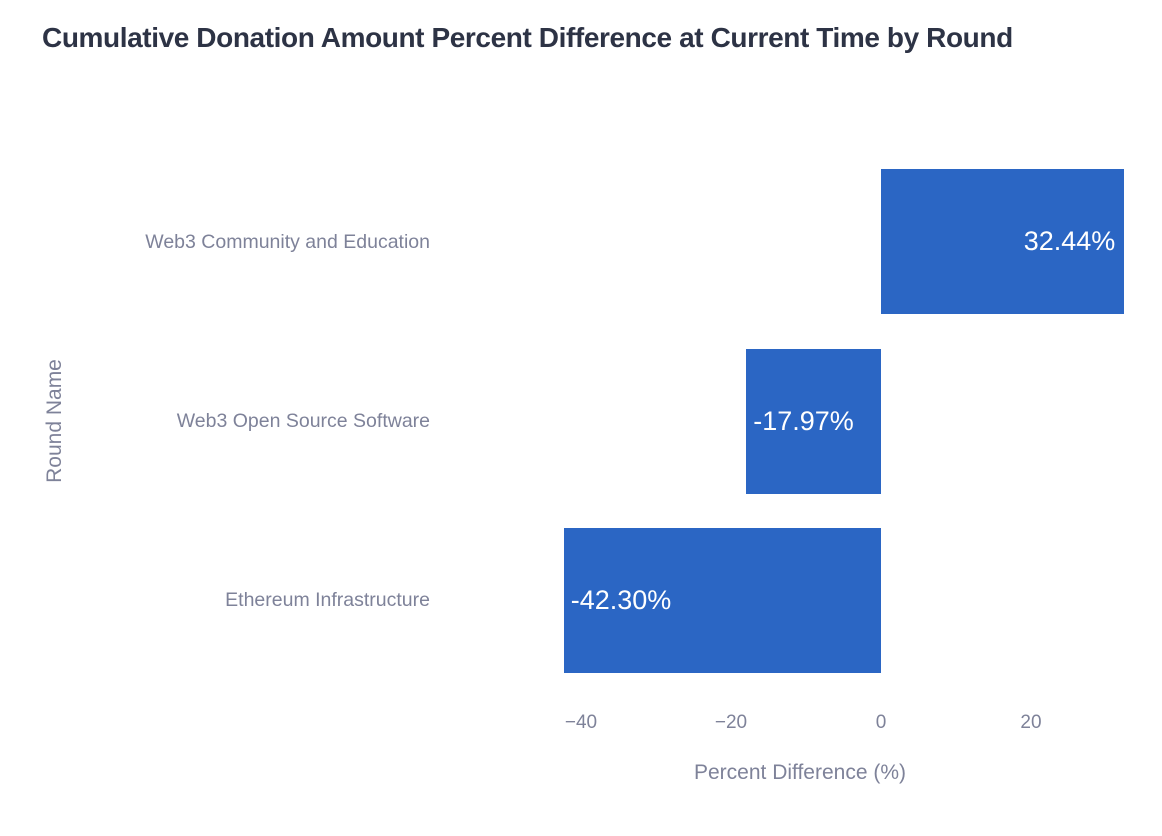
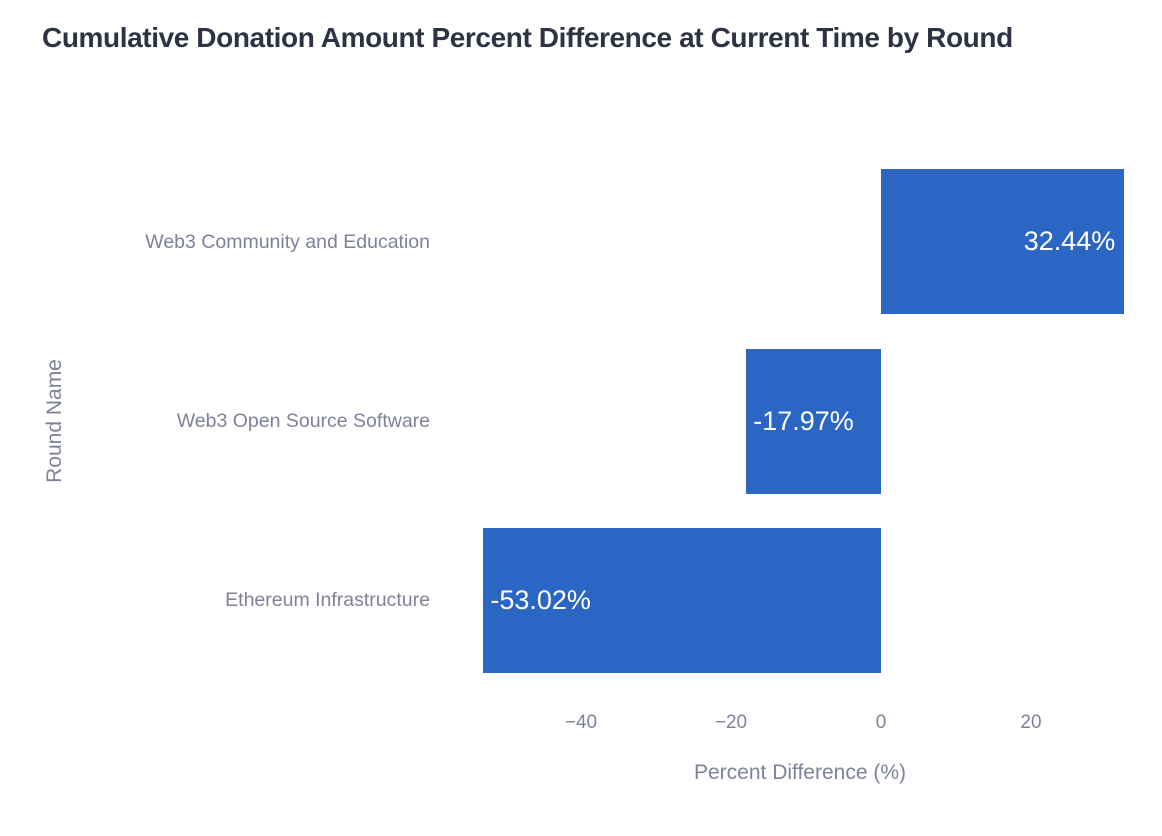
Ethereum Infrastructure: -42.30% -> -53.02%
